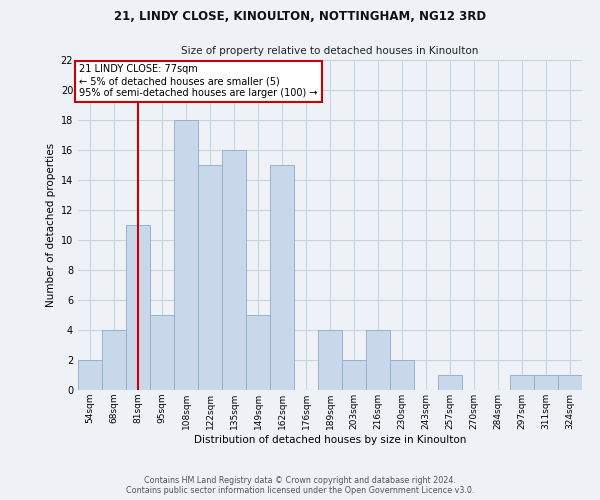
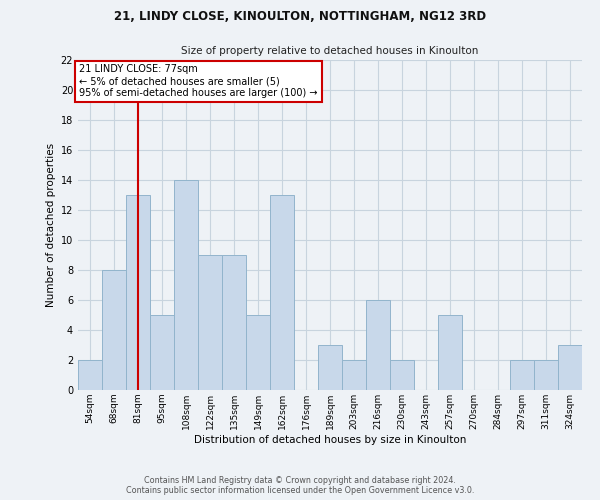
68sqm: 4 -> 8
81sqm: 11 -> 13
108sqm: 18 -> 14
122sqm: 15 -> 9
135sqm: 16 -> 9
162sqm: 15 -> 13
189sqm: 4 -> 3
216sqm: 4 -> 6
257sqm: 1 -> 5
297sqm: 1 -> 2
311sqm: 1 -> 2
324sqm: 1 -> 3
